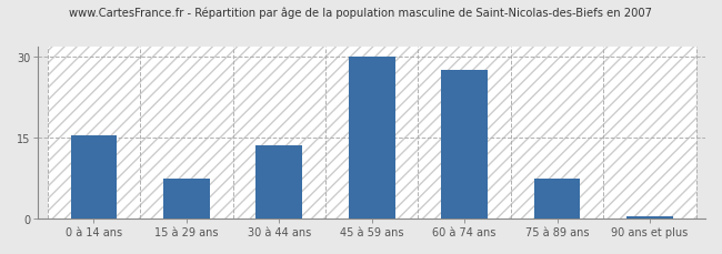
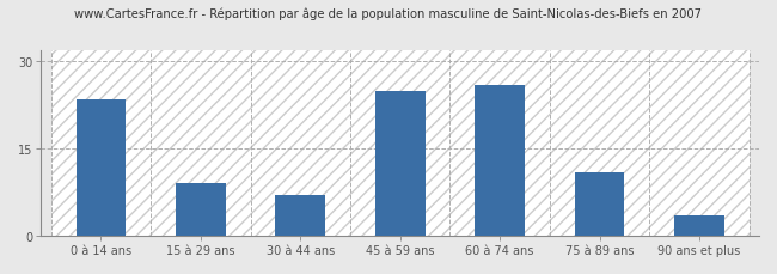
0 à 14 ans: 15.5 -> 23.5
15 à 29 ans: 7.5 -> 9.0
30 à 44 ans: 13.5 -> 7.0
45 à 59 ans: 30.0 -> 25.0
60 à 74 ans: 27.5 -> 26.0
75 à 89 ans: 7.5 -> 11.0
90 ans et plus: 0.5 -> 3.5
